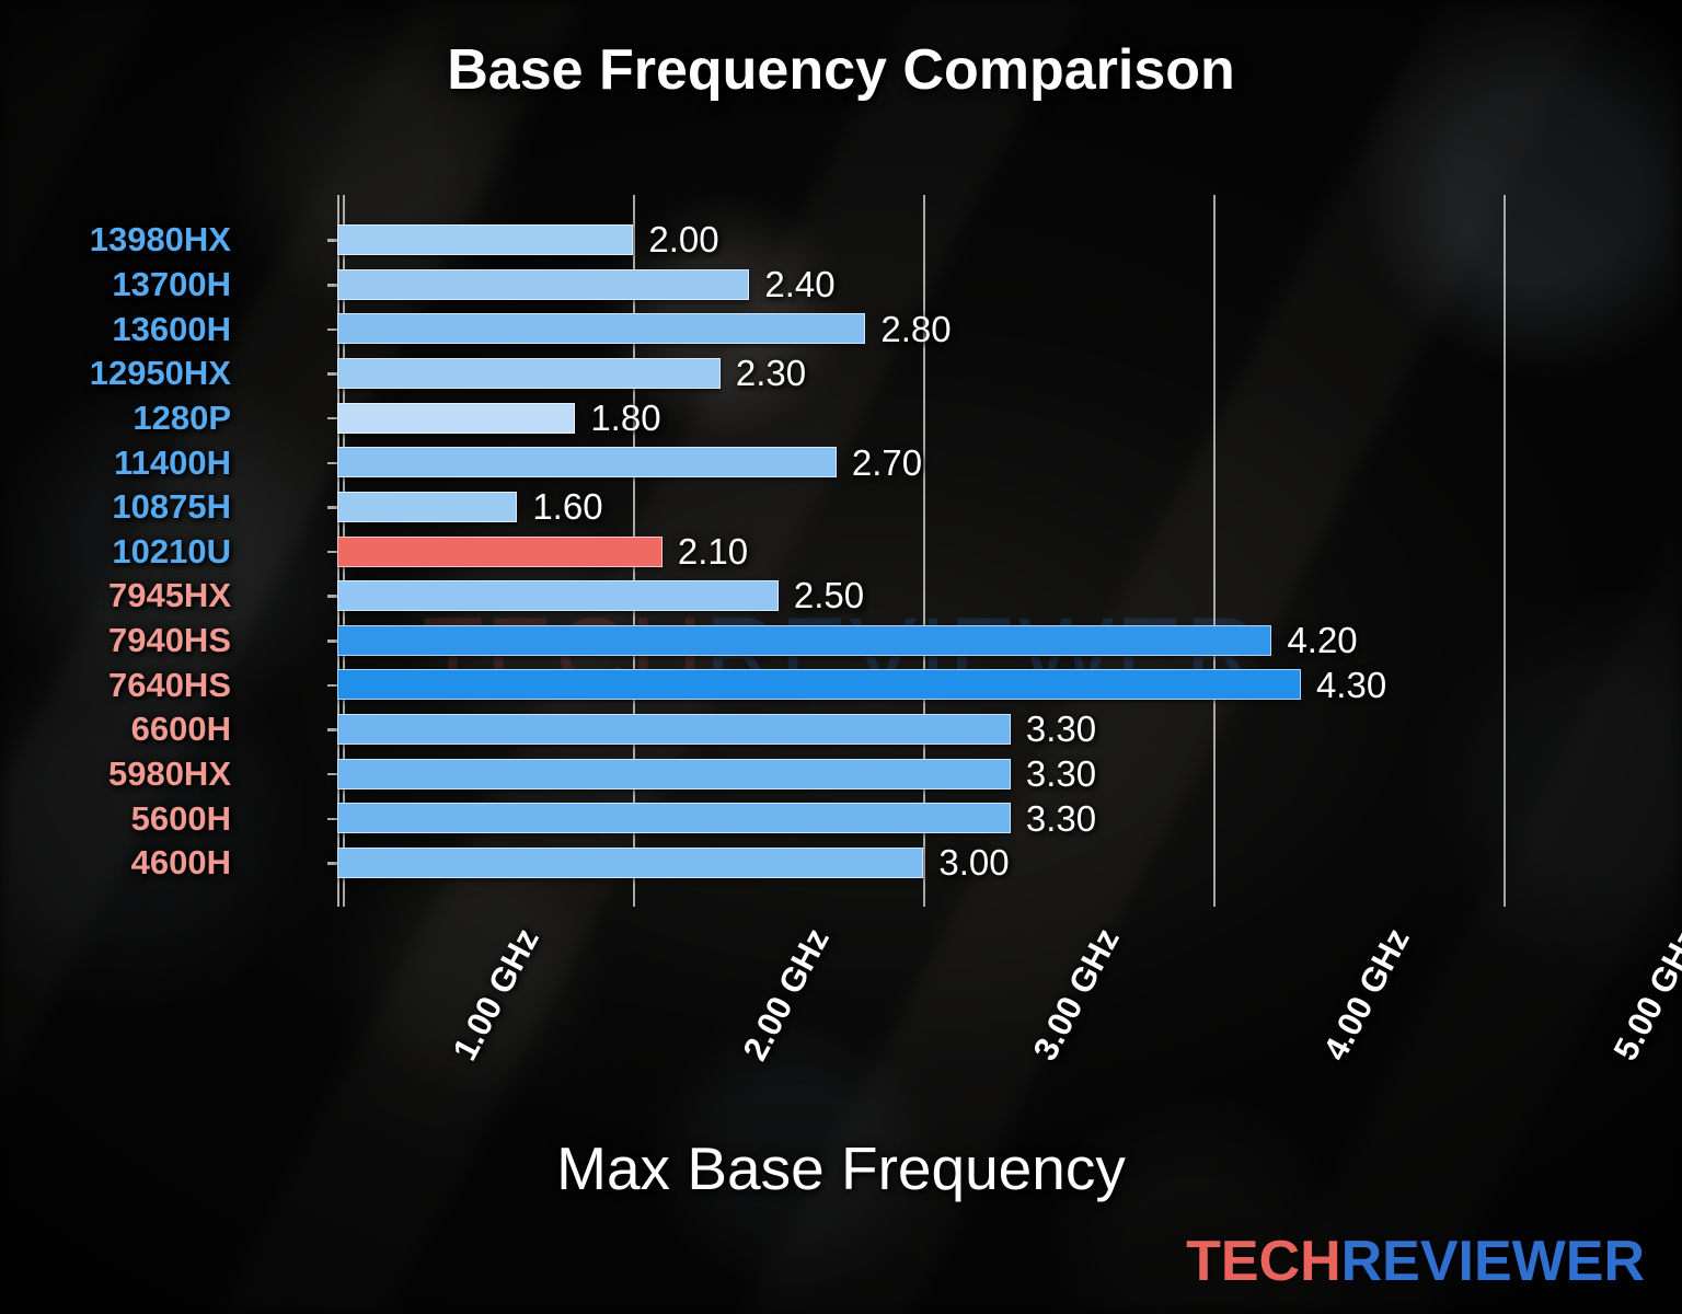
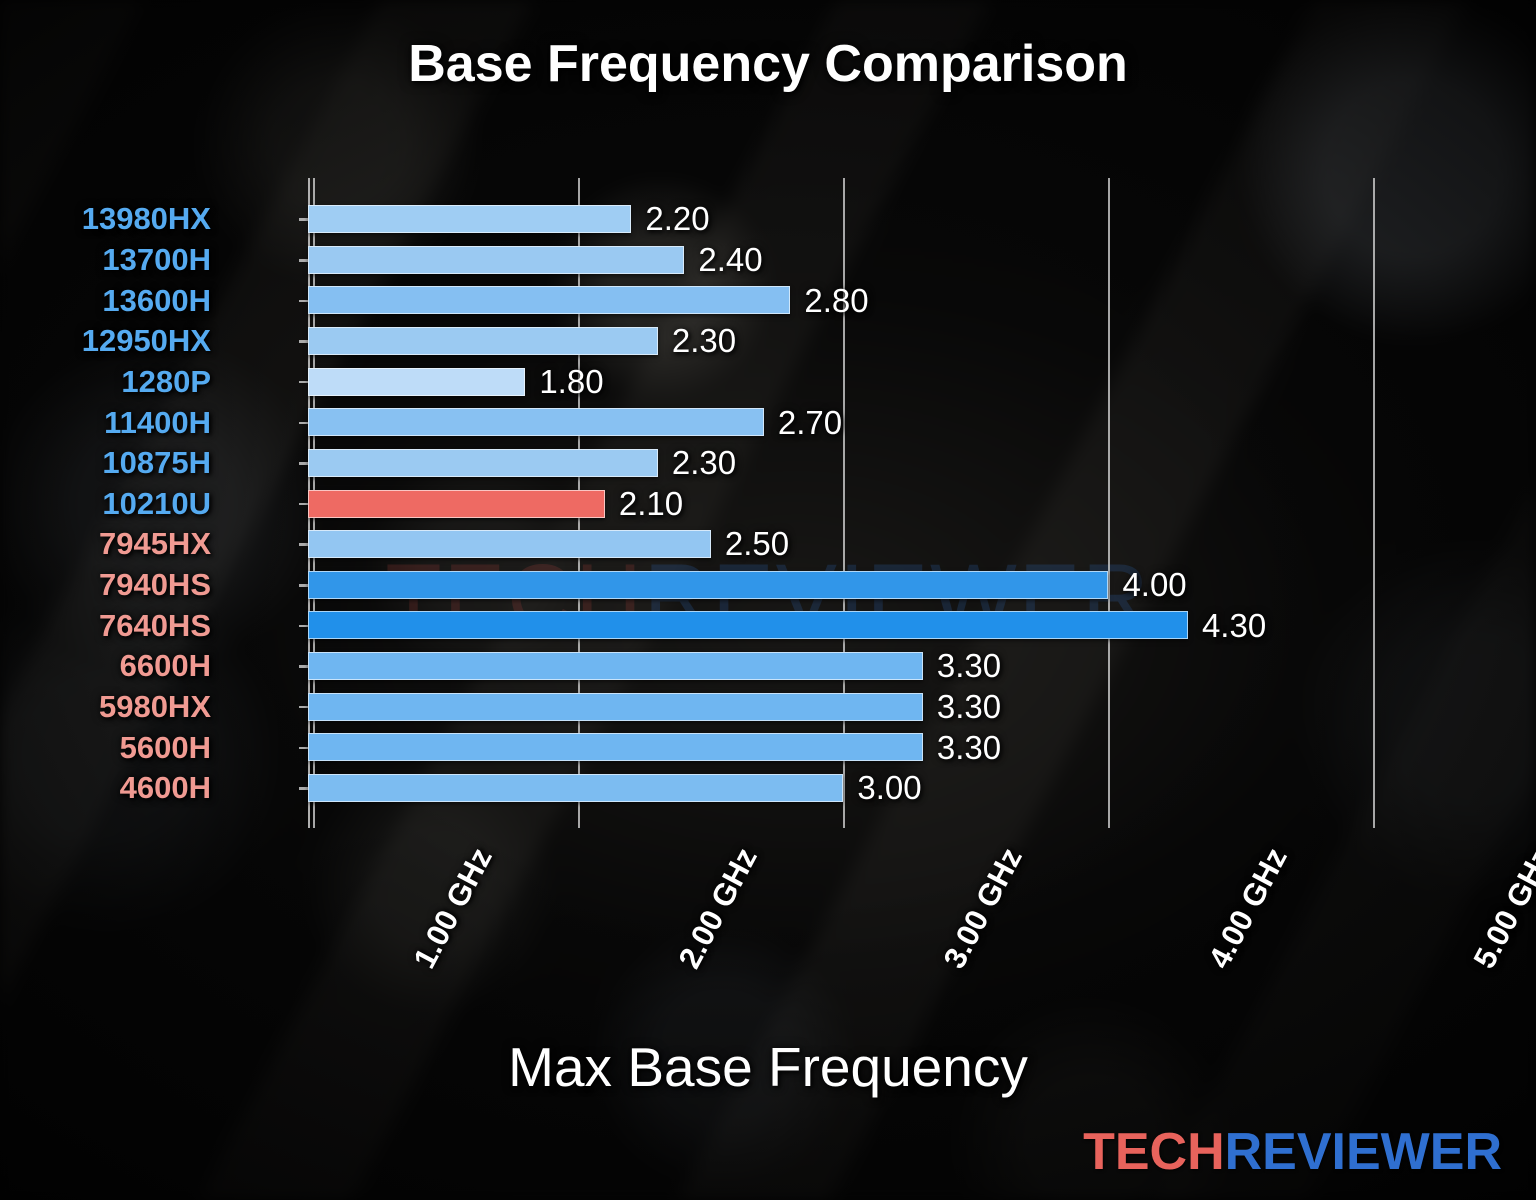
13980HX: 2.00 -> 2.20
10875H: 1.60 -> 2.30
7940HS: 4.20 -> 4.00
